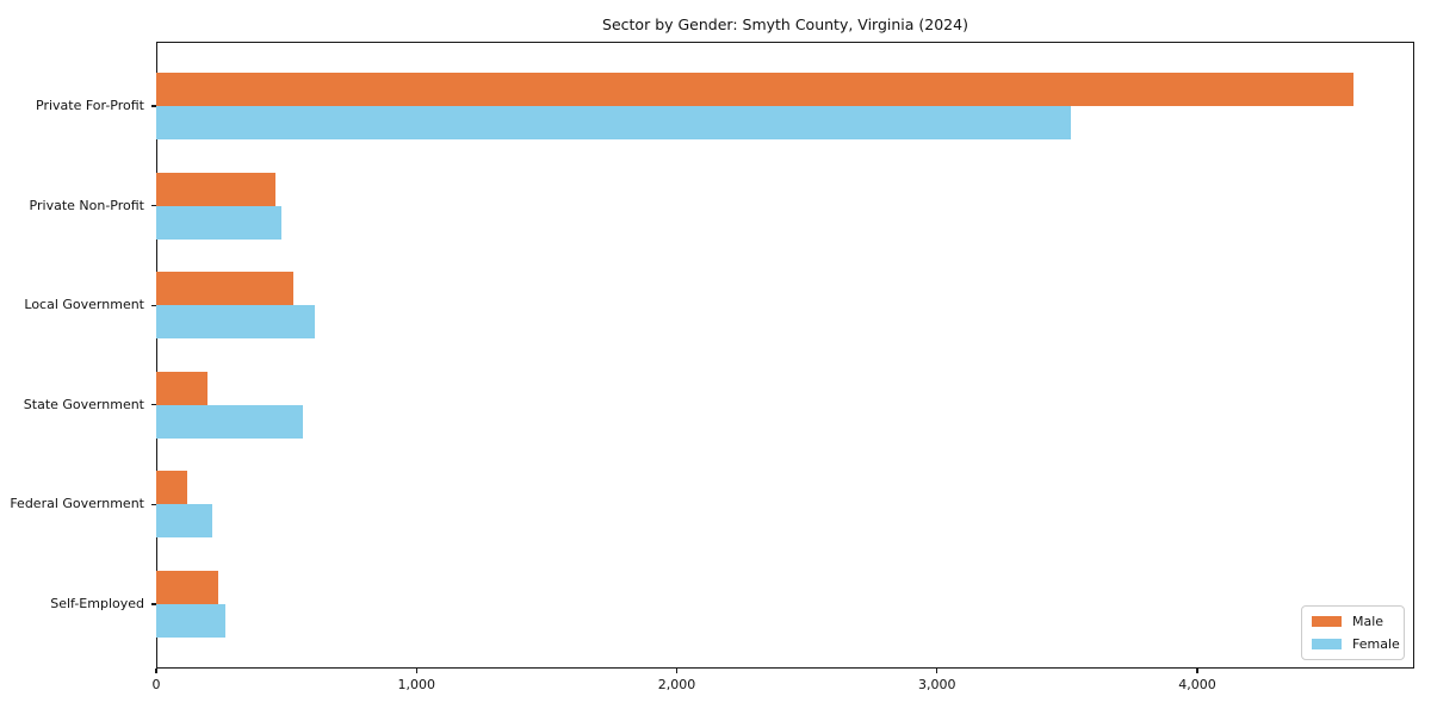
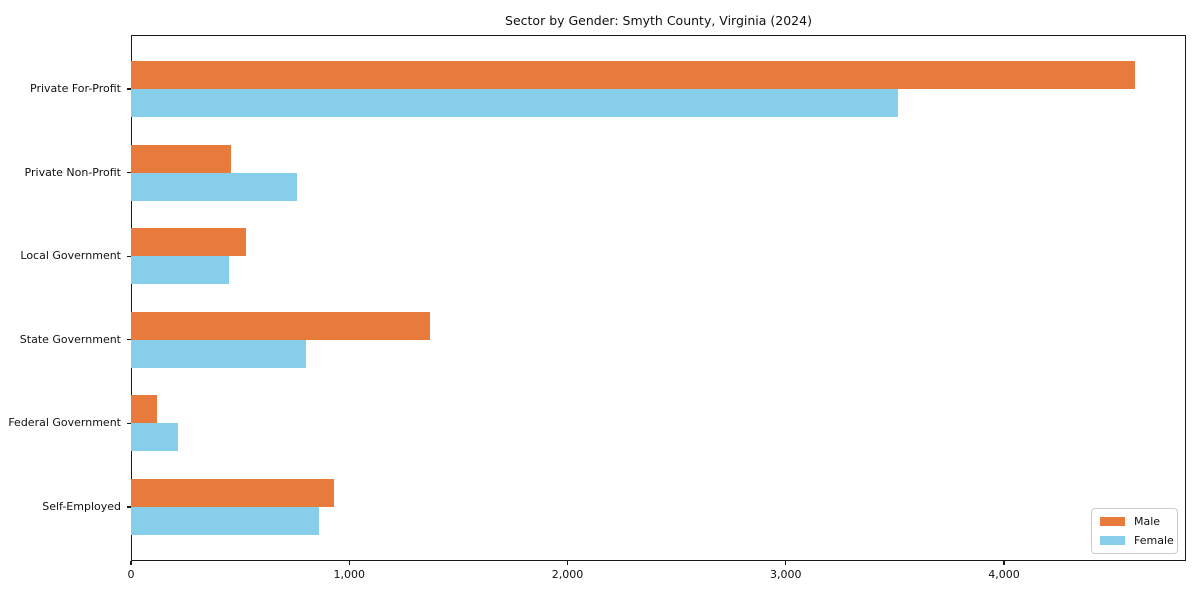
Female/Private Non-Profit: 480 -> 760
Female/Local Government: 610 -> 450
Male/State Government: 200 -> 1370
Female/State Government: 560 -> 800
Male/Self-Employed: 240 -> 930
Female/Self-Employed: 260 -> 860
